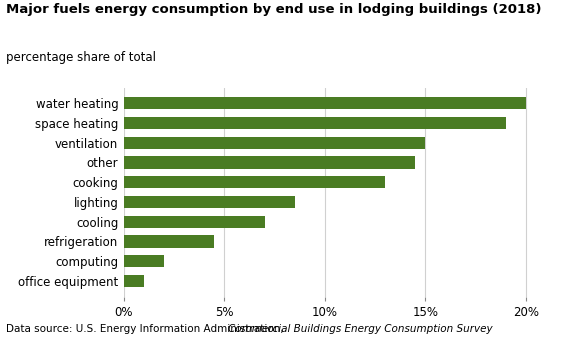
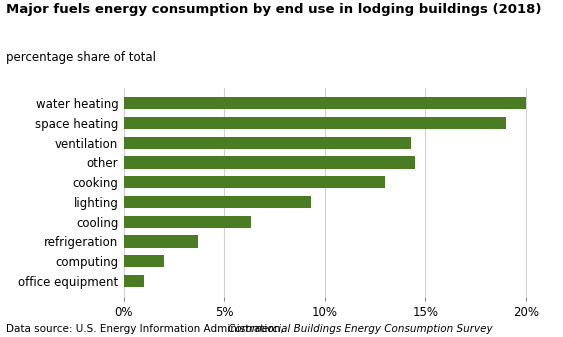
ventilation: 15.0% -> 14.3%
lighting: 8.5% -> 9.3%
cooling: 7.0% -> 6.3%
refrigeration: 4.5% -> 3.7%
